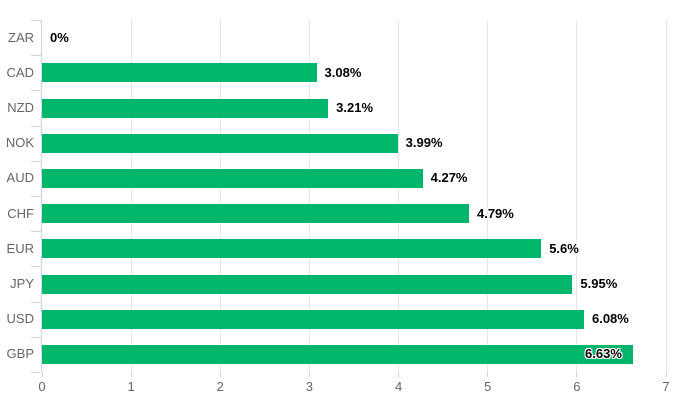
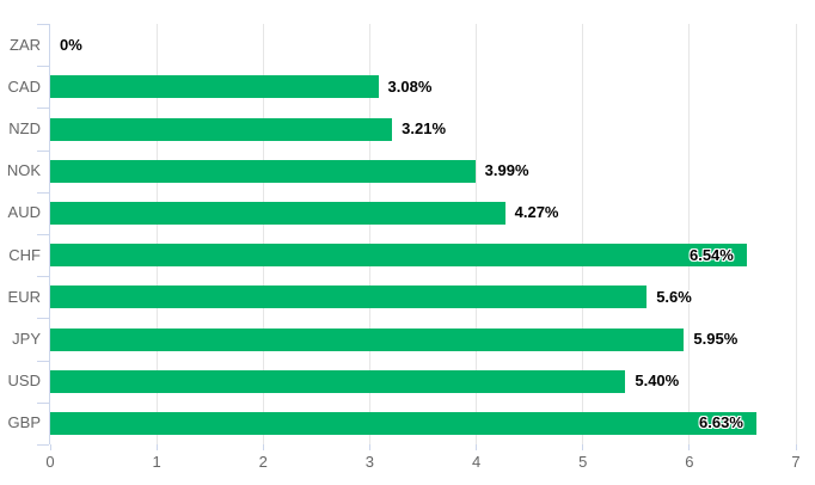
CHF: 4.79% -> 6.54%
USD: 6.08% -> 5.40%
